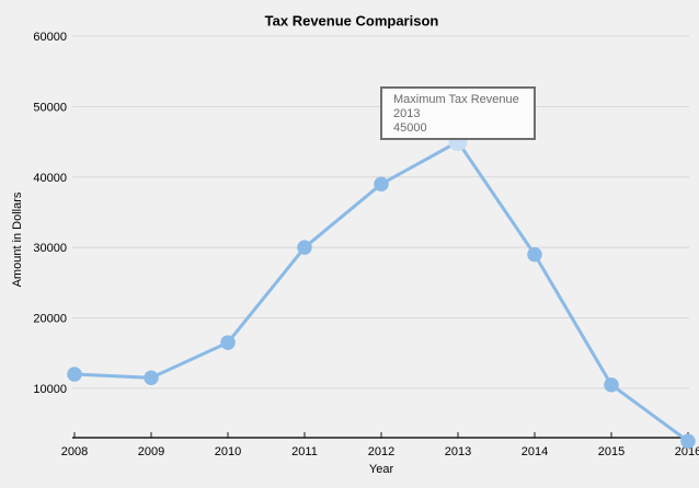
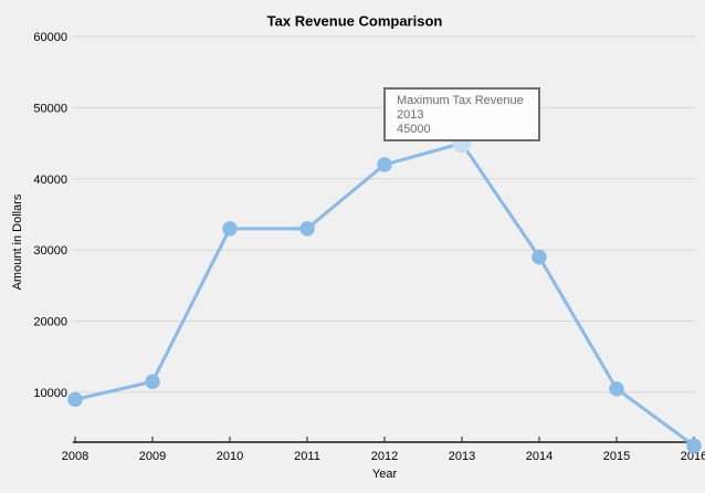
2008: 12000 -> 9000
2010: 16000 -> 33000
2011: 30000 -> 33000
2012: 39000 -> 42000
